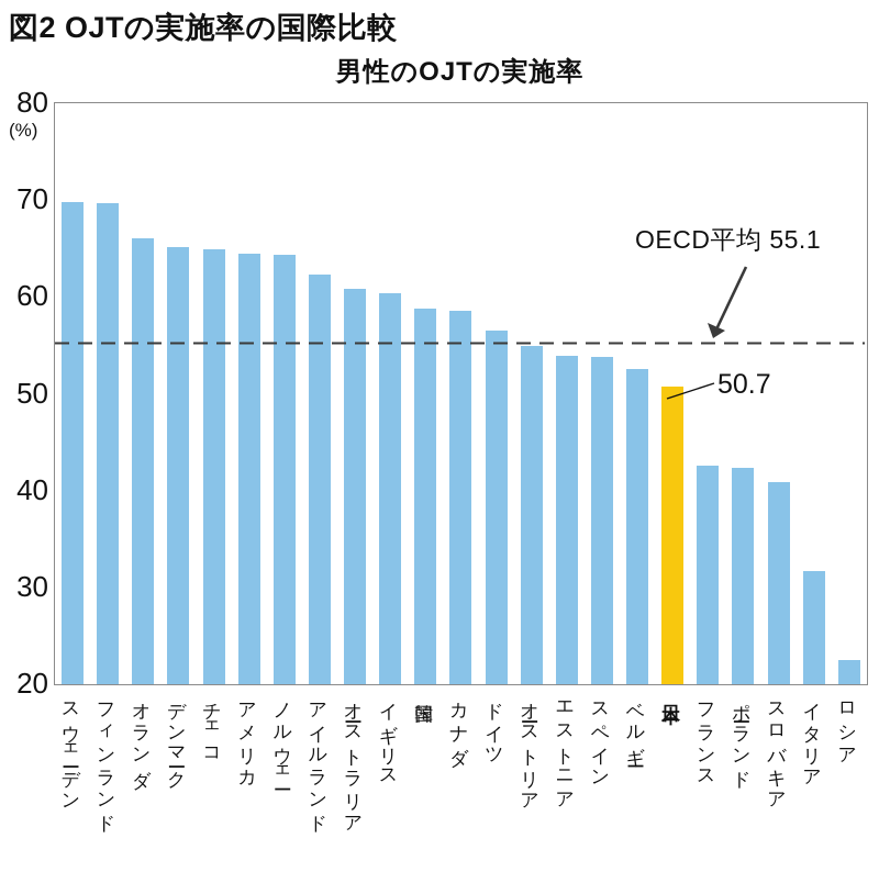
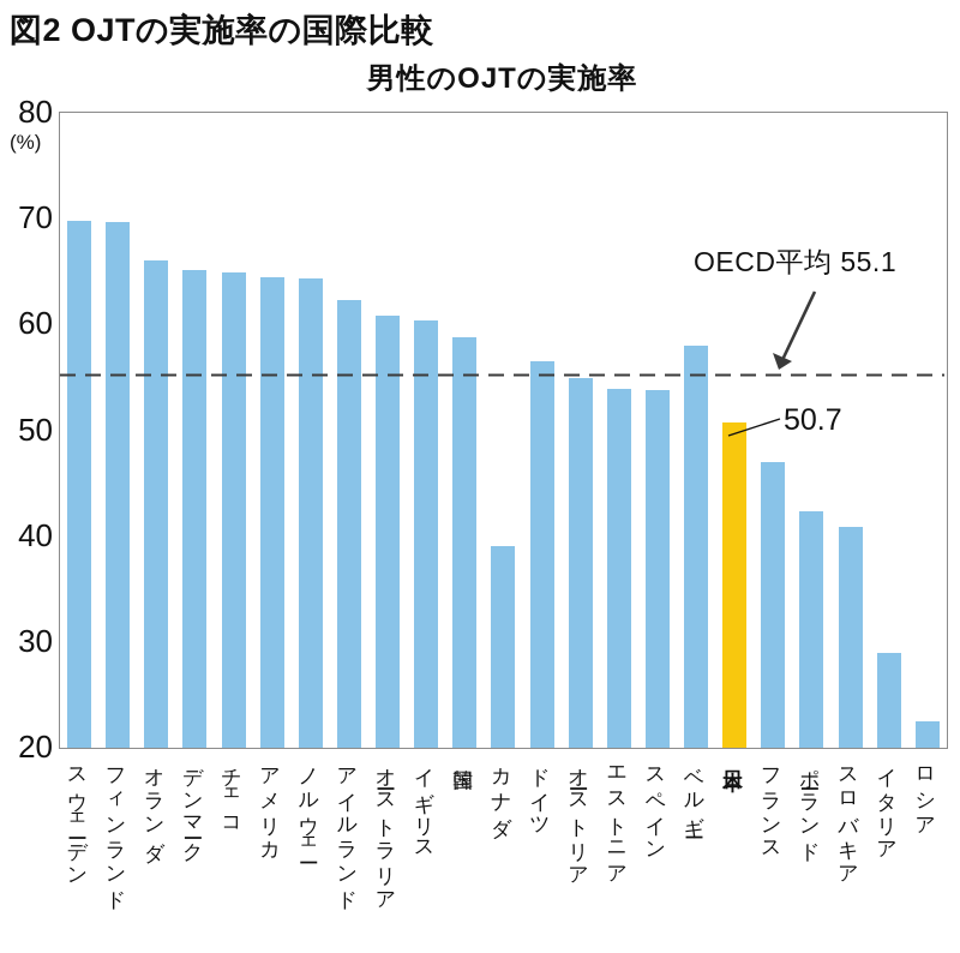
カナダ: 59 -> 39
ベルギー: 53 -> 58
フランス: 43 -> 47
イタリア: 32 -> 29
